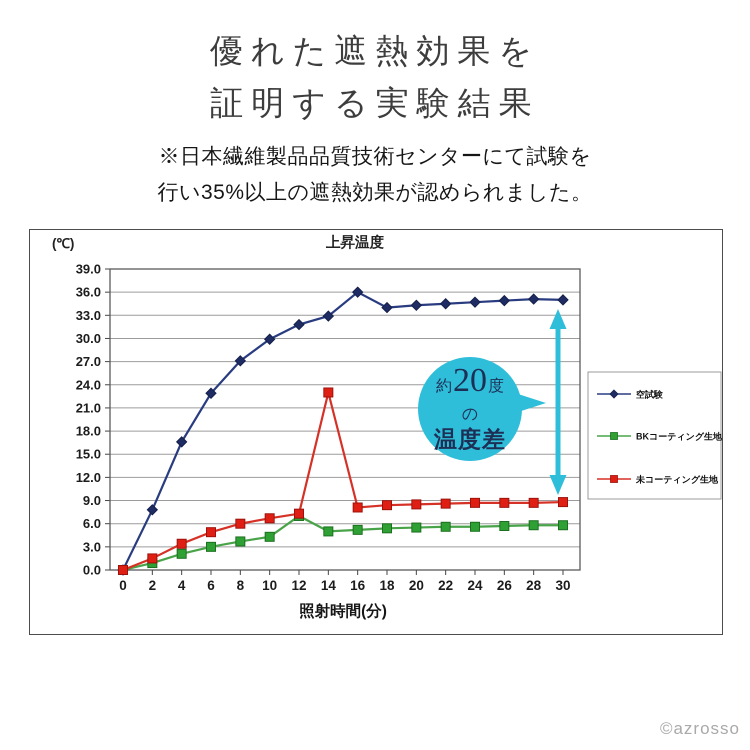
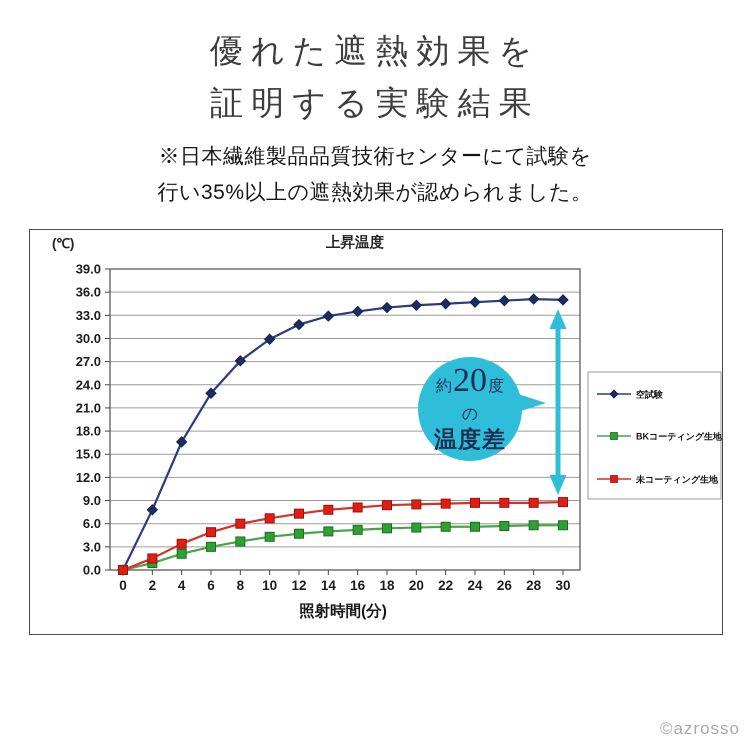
BKコーティング生地/12: 7 -> 5
未コーティング生地/14: 23 -> 8
空試験/16: 36 -> 34
